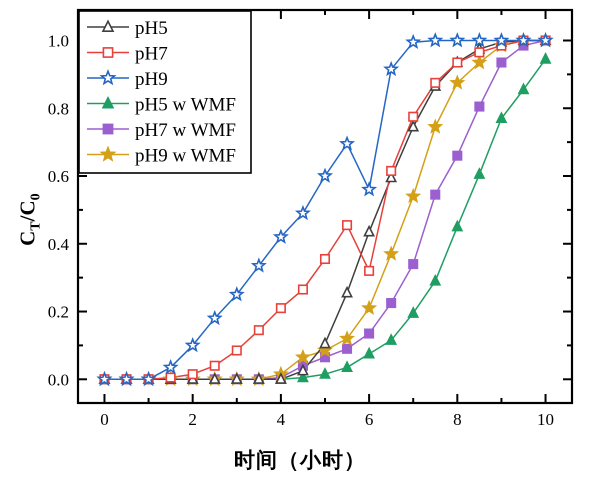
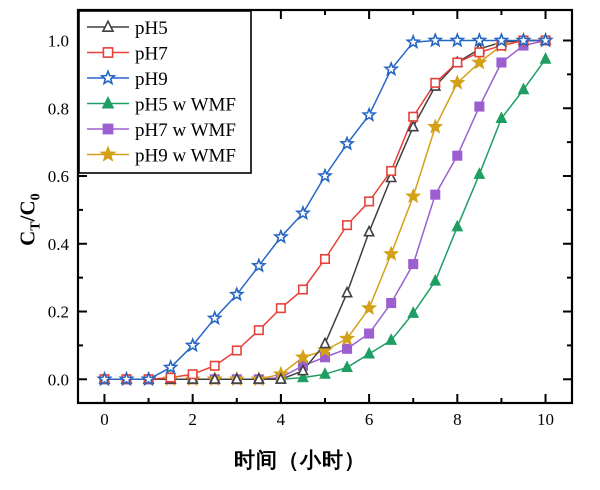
pH7/6: 0.32 -> 0.53
pH9/6: 0.56 -> 0.78
